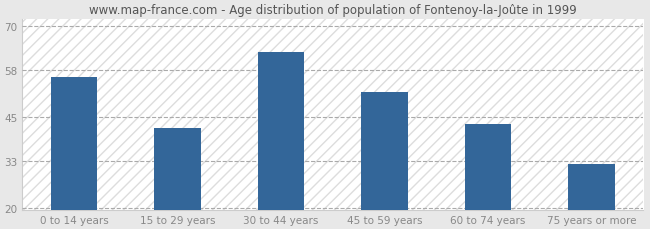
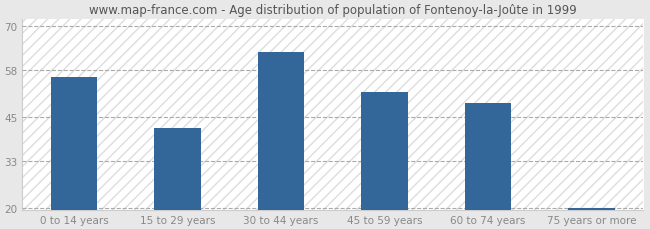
60 to 74 years: 43 -> 49
75 years or more: 32 -> 20
